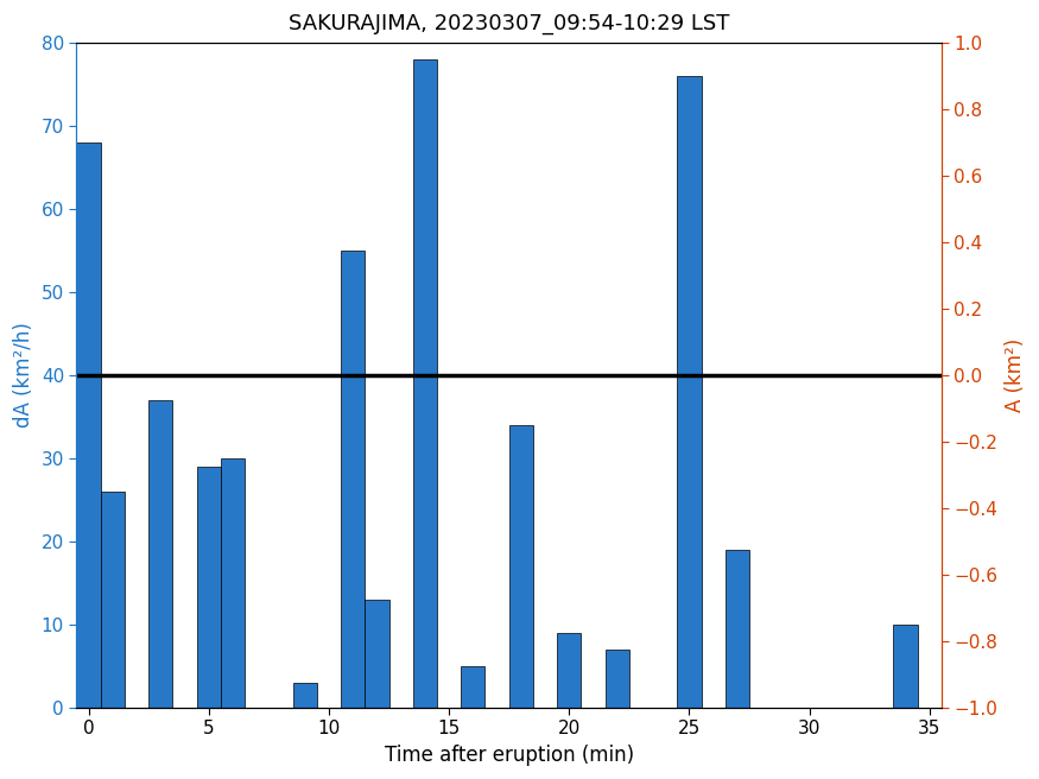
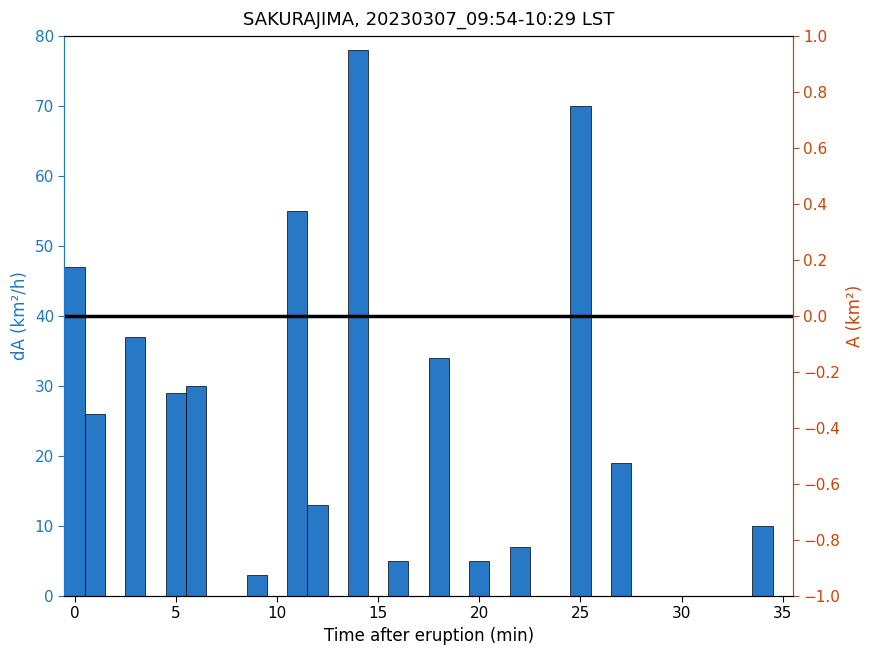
0: 68 -> 47
20: 9 -> 5
25: 76 -> 70
